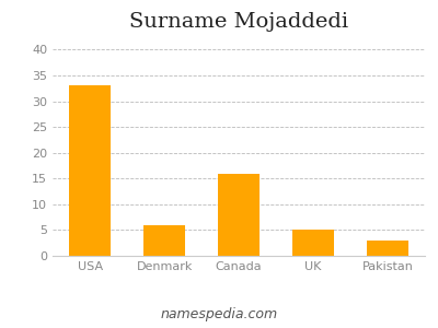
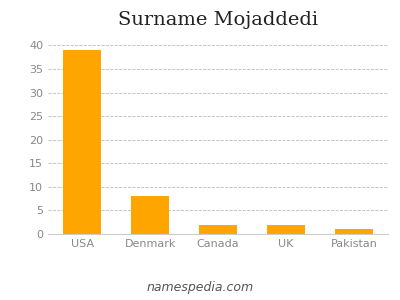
USA: 33 -> 39
Denmark: 6 -> 8
Canada: 16 -> 2
UK: 5 -> 2
Pakistan: 3 -> 1
